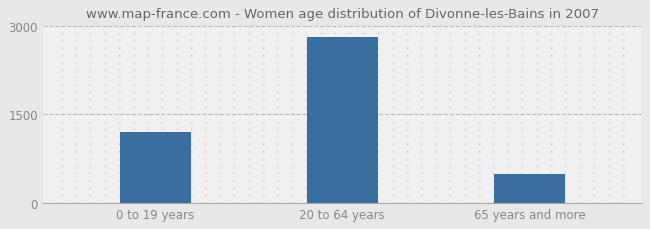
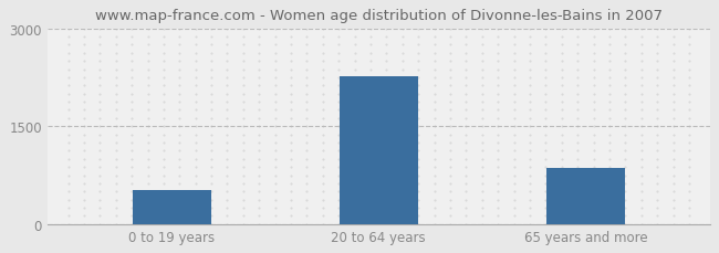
0 to 19 years: 1200 -> 520
20 to 64 years: 2810 -> 2260
65 years and more: 490 -> 860
